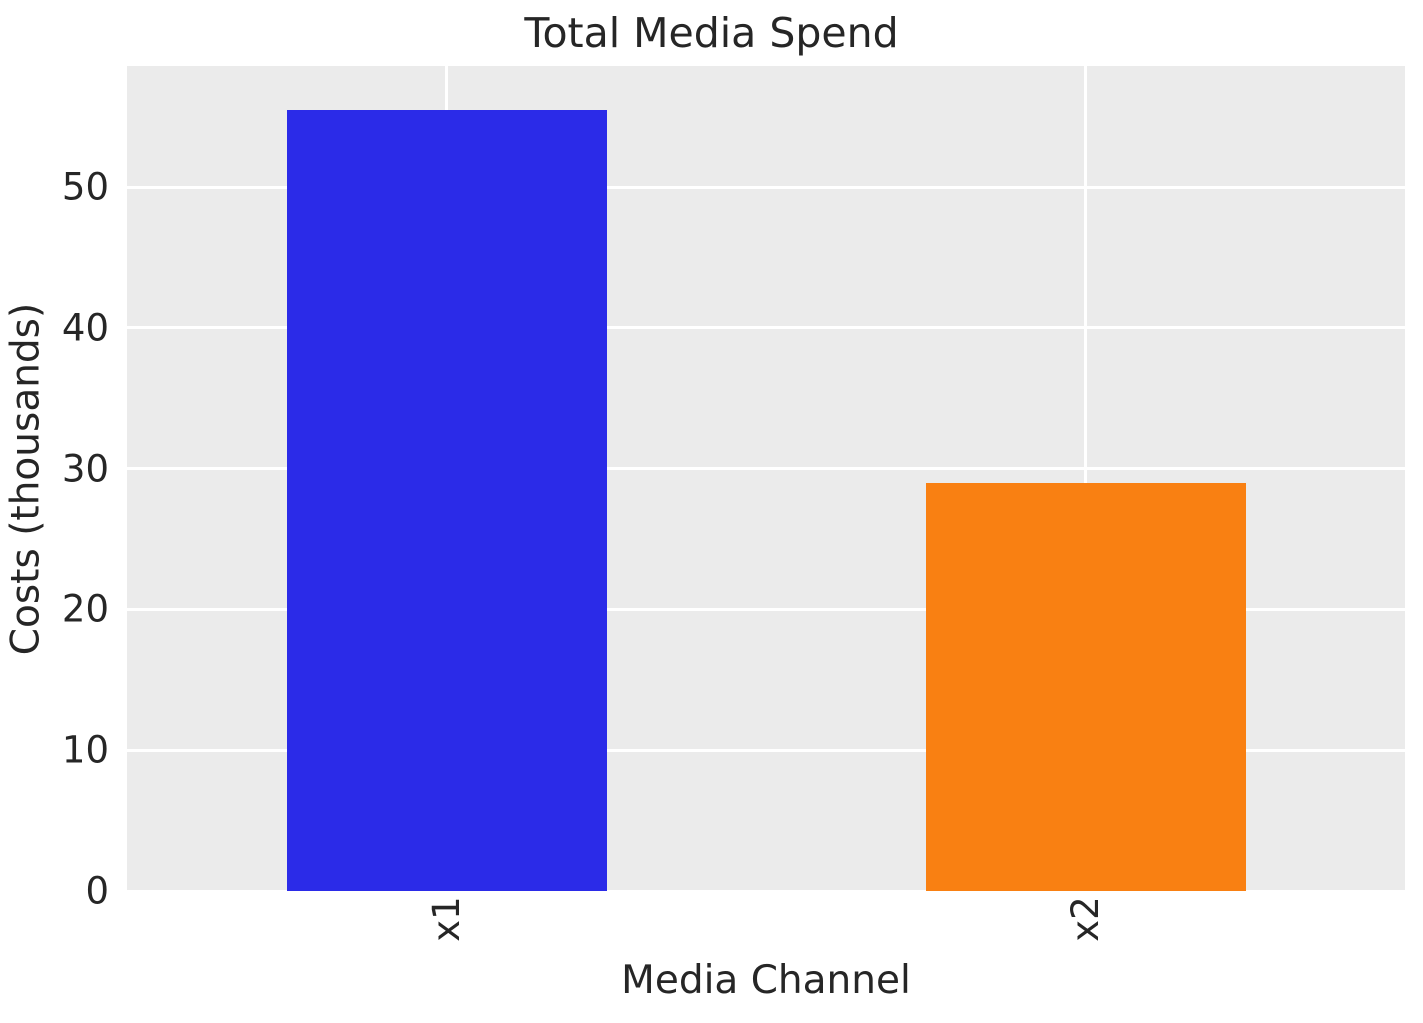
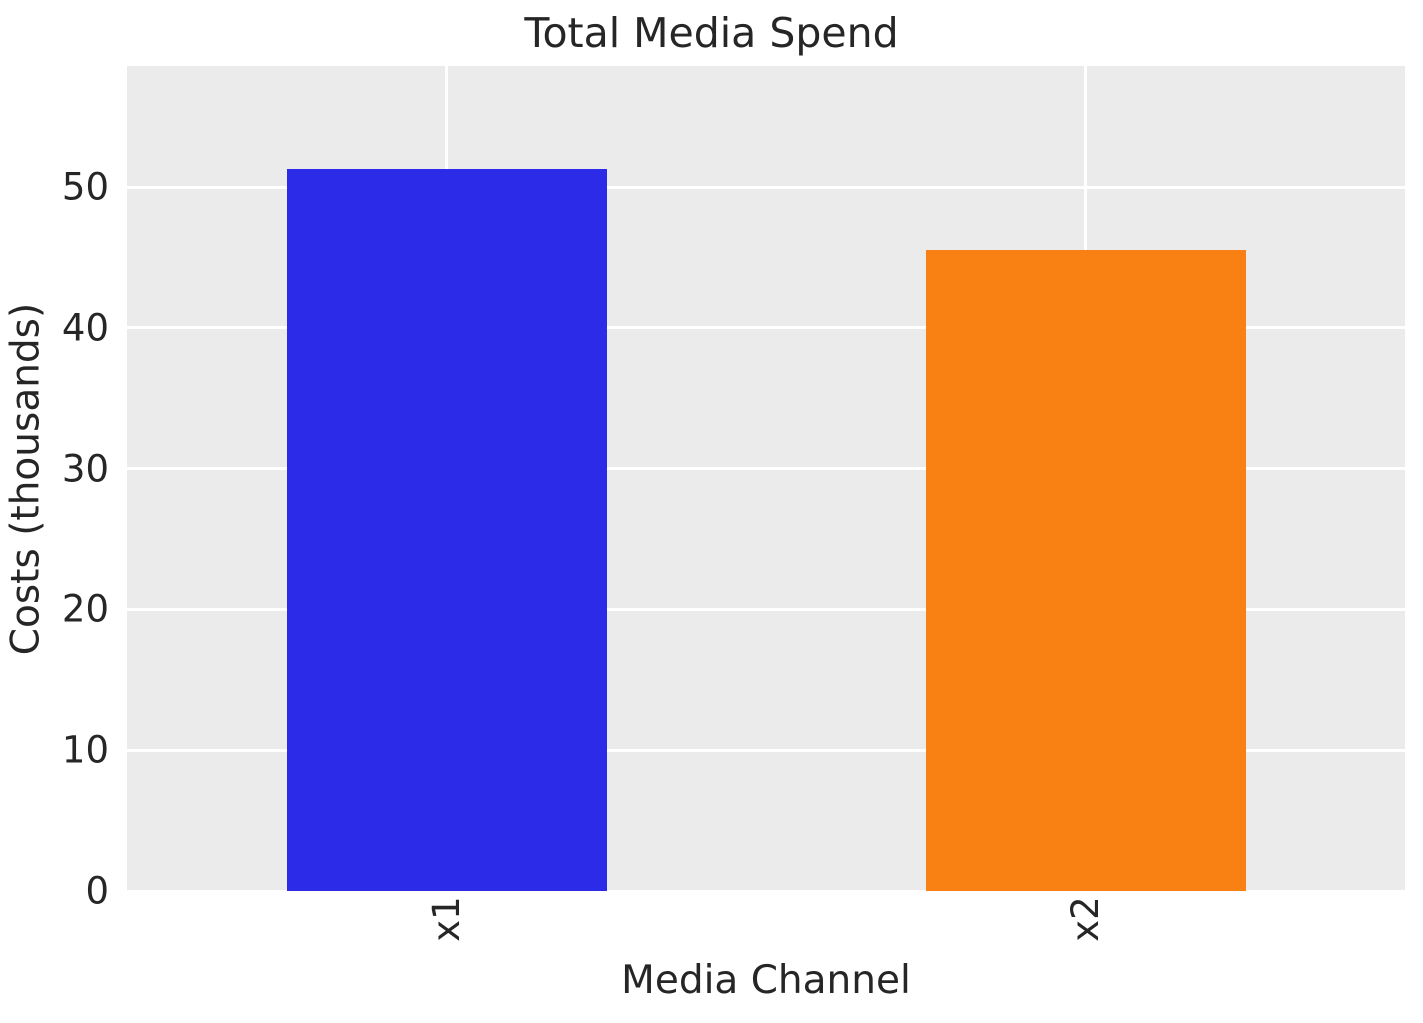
x1: 55.5 -> 51.3
x2: 29.0 -> 45.5
